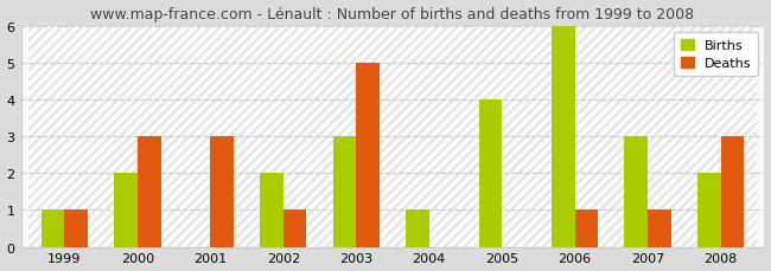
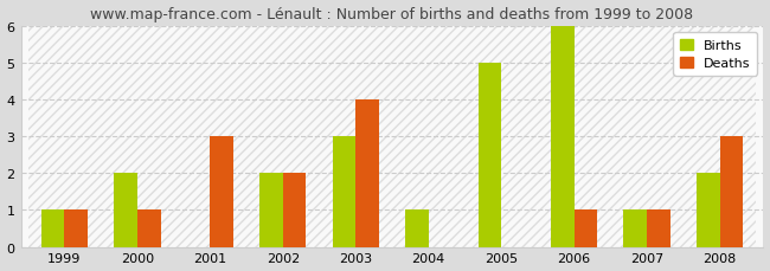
Deaths/2000: 3 -> 1
Deaths/2002: 1 -> 2
Deaths/2003: 5 -> 4
Births/2005: 4 -> 5
Births/2007: 3 -> 1
